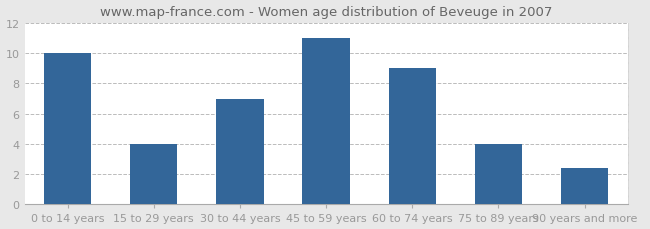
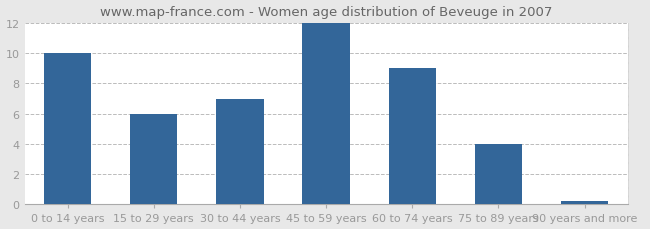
15 to 29 years: 4.0 -> 6.0
45 to 59 years: 11.0 -> 12.0
90 years and more: 2.4 -> 0.2
